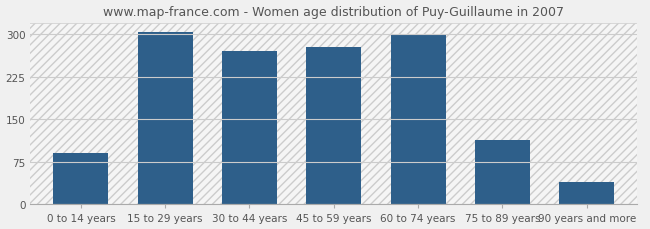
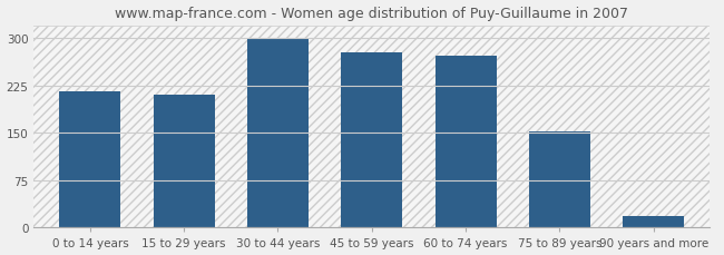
0 to 14 years: 90 -> 215
15 to 29 years: 304 -> 210
30 to 44 years: 270 -> 298
60 to 74 years: 300 -> 272
75 to 89 years: 114 -> 153
90 years and more: 40 -> 18
